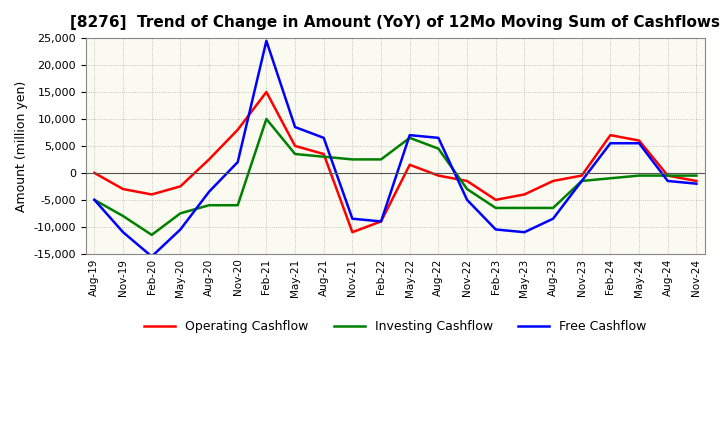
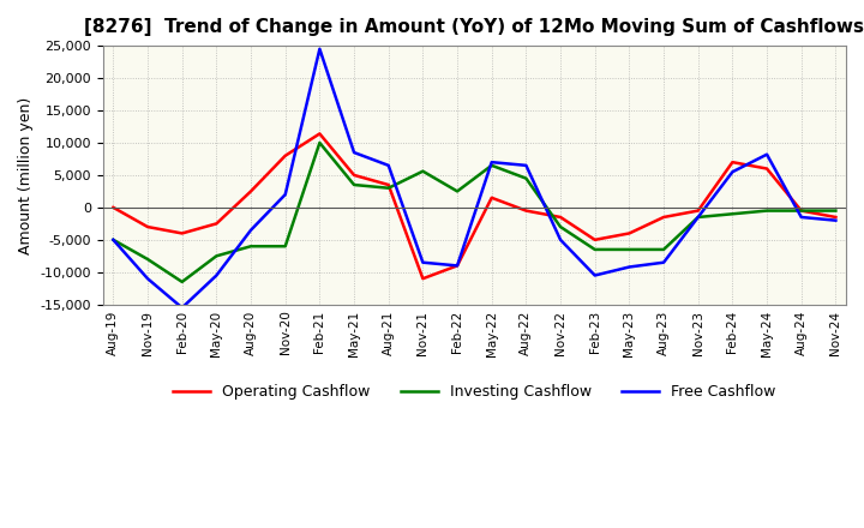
Operating Cashflow/Feb-21: 15,000 -> 11,400
Investing Cashflow/Nov-21: 2,500 -> 5,600
Free Cashflow/May-23: -11,000 -> -9,200
Free Cashflow/May-24: 5,500 -> 8,200
